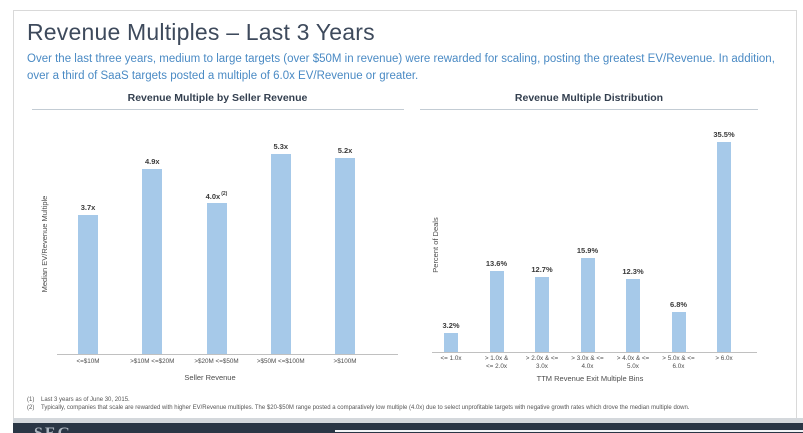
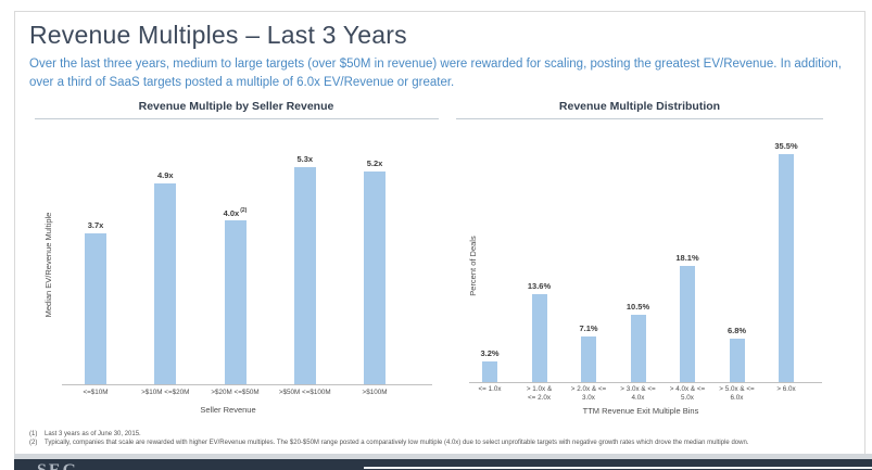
Revenue Multiple Distribution/> 2.0x & <= 3.0x: 12.7% -> 7.1%
Revenue Multiple Distribution/> 3.0x & <= 4.0x: 15.9% -> 10.5%
Revenue Multiple Distribution/> 4.0x & <= 5.0x: 12.3% -> 18.1%
